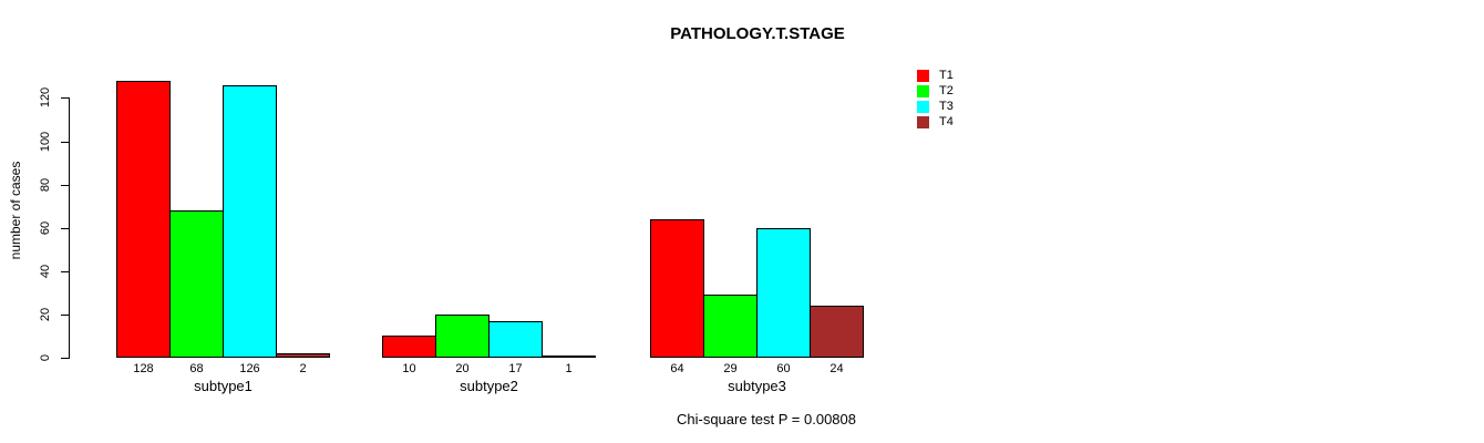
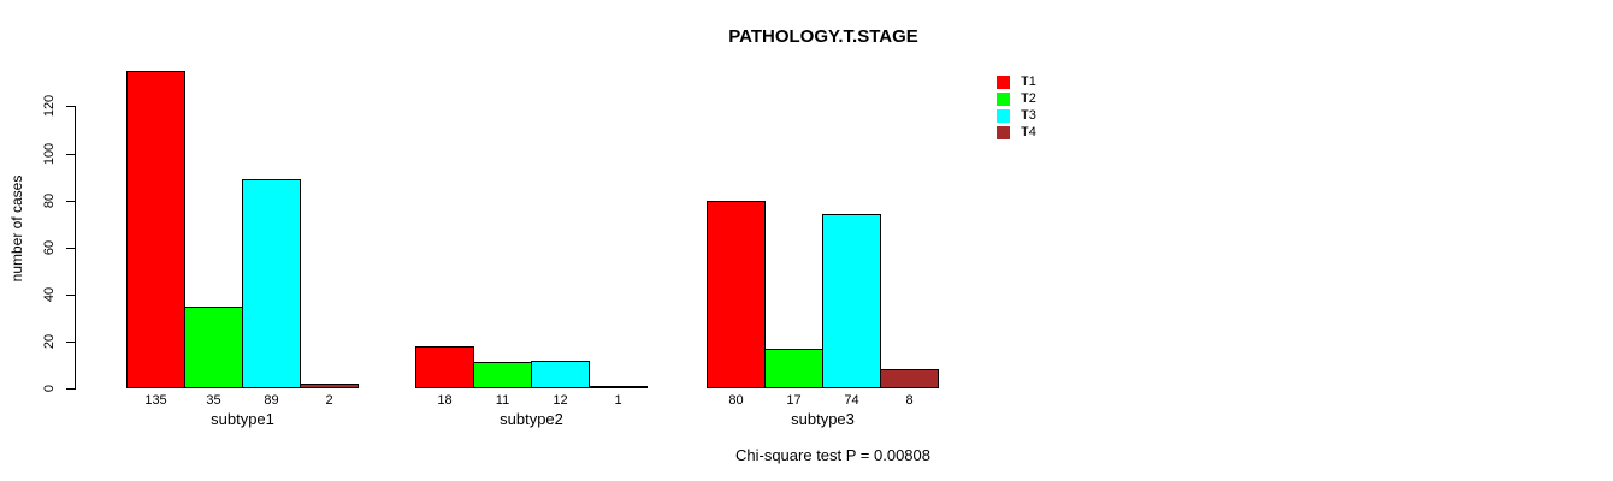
T1/subtype1: 128 -> 135
T2/subtype1: 68 -> 35
T3/subtype1: 126 -> 89
T1/subtype2: 10 -> 18
T2/subtype2: 20 -> 11
T3/subtype2: 17 -> 12
T1/subtype3: 64 -> 80
T2/subtype3: 29 -> 17
T3/subtype3: 60 -> 74
T4/subtype3: 24 -> 8
